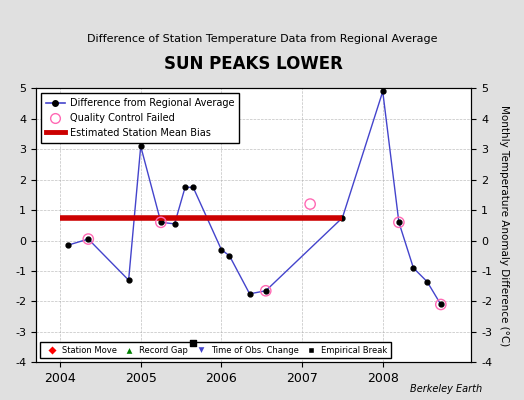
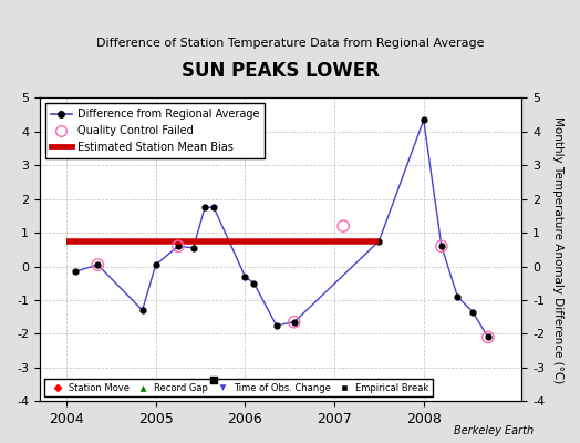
Time of Obs. Change/2005: 3.10 -> 0.05
Time of Obs. Change/2008: 4.90 -> 4.35
